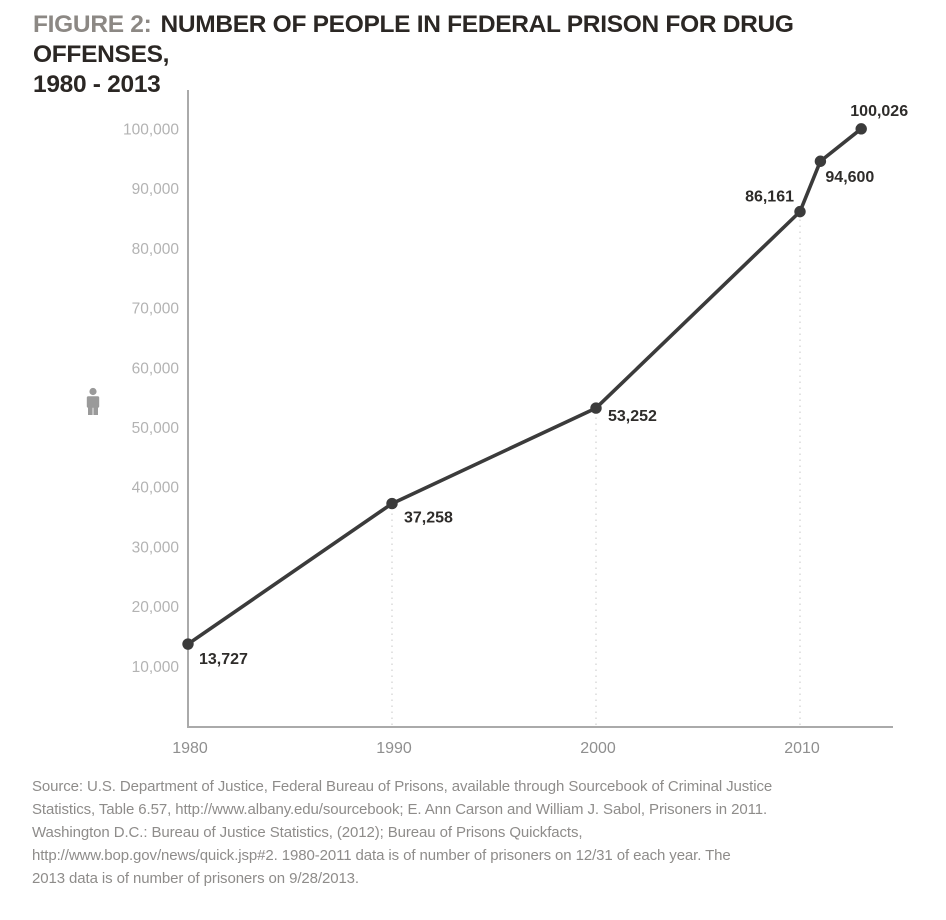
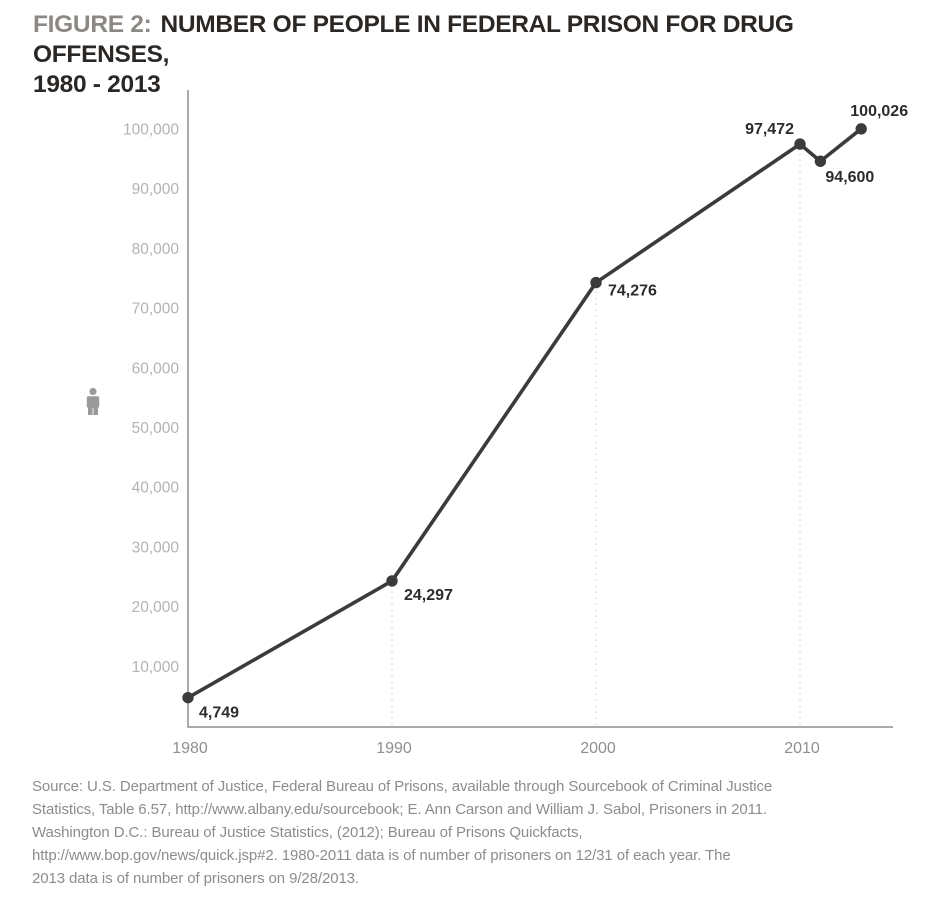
1980: 13,727 -> 4,749
1990: 37,258 -> 24,297
2000: 53,252 -> 74,276
2010: 86,161 -> 97,472
